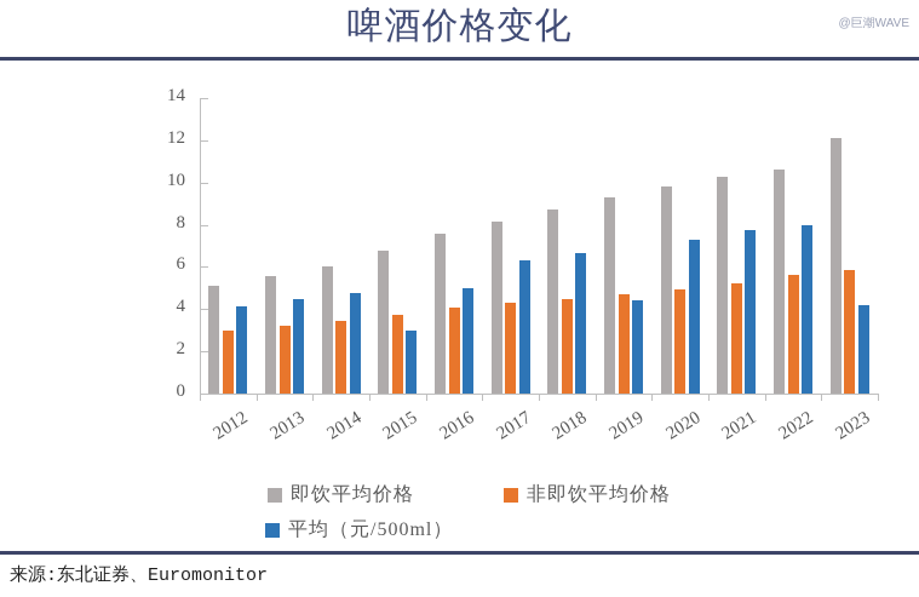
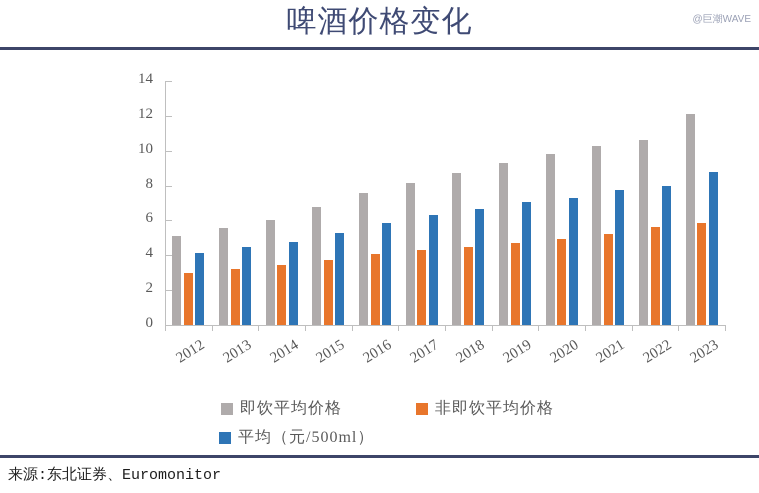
平均（元/500ml）/2015: 3.0 -> 5.3
平均（元/500ml）/2016: 5.0 -> 5.8
平均（元/500ml）/2019: 4.4 -> 7.0
平均（元/500ml）/2023: 4.2 -> 8.8
